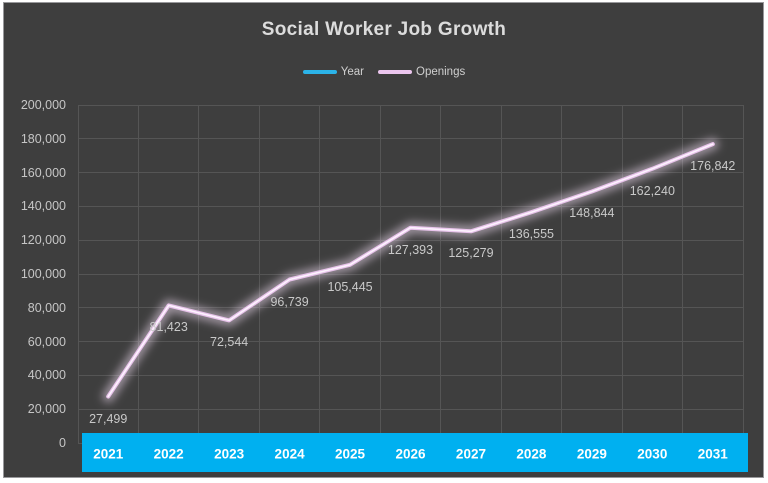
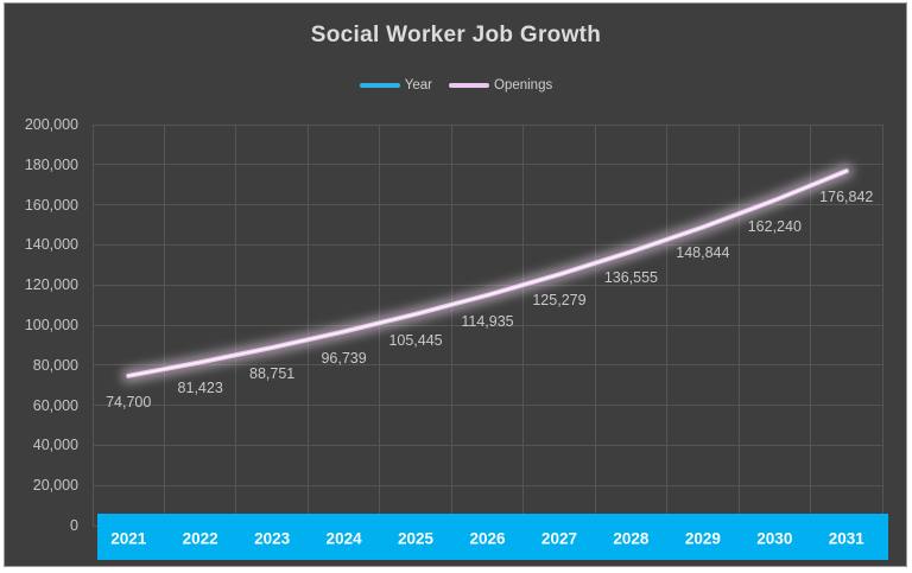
Openings/2021: 27,499 -> 74,700
Openings/2023: 72,544 -> 88,751
Openings/2026: 127,393 -> 114,935
